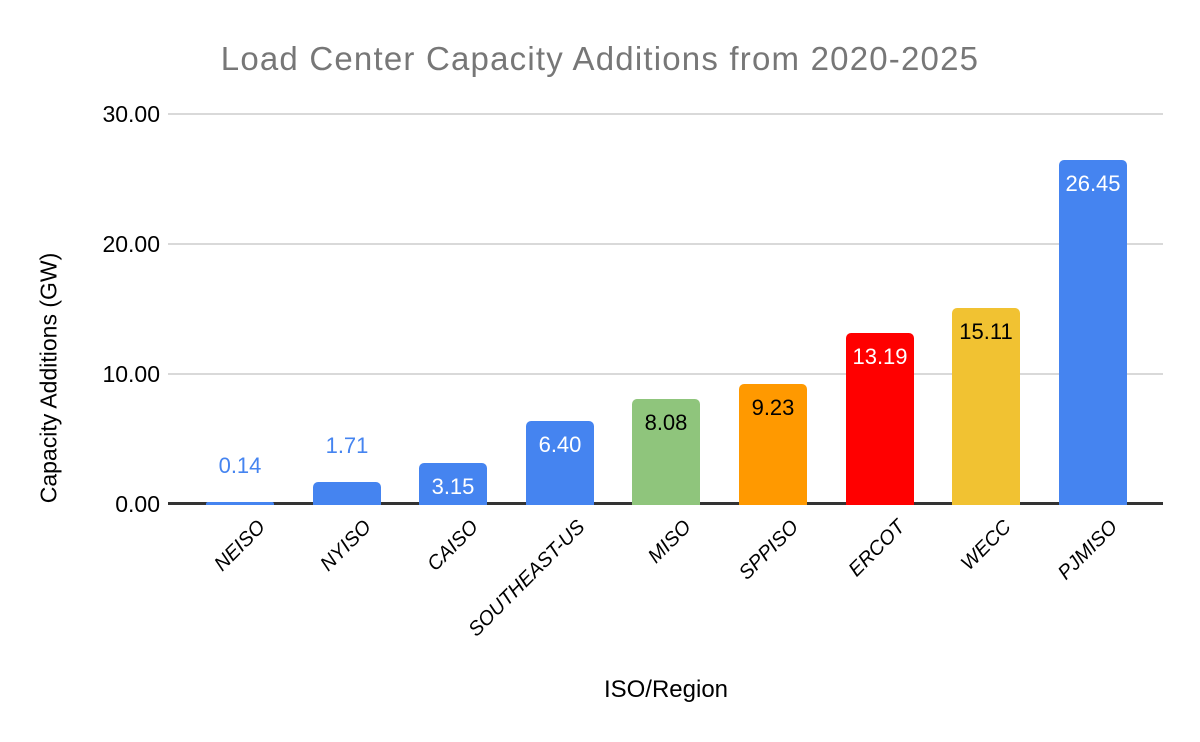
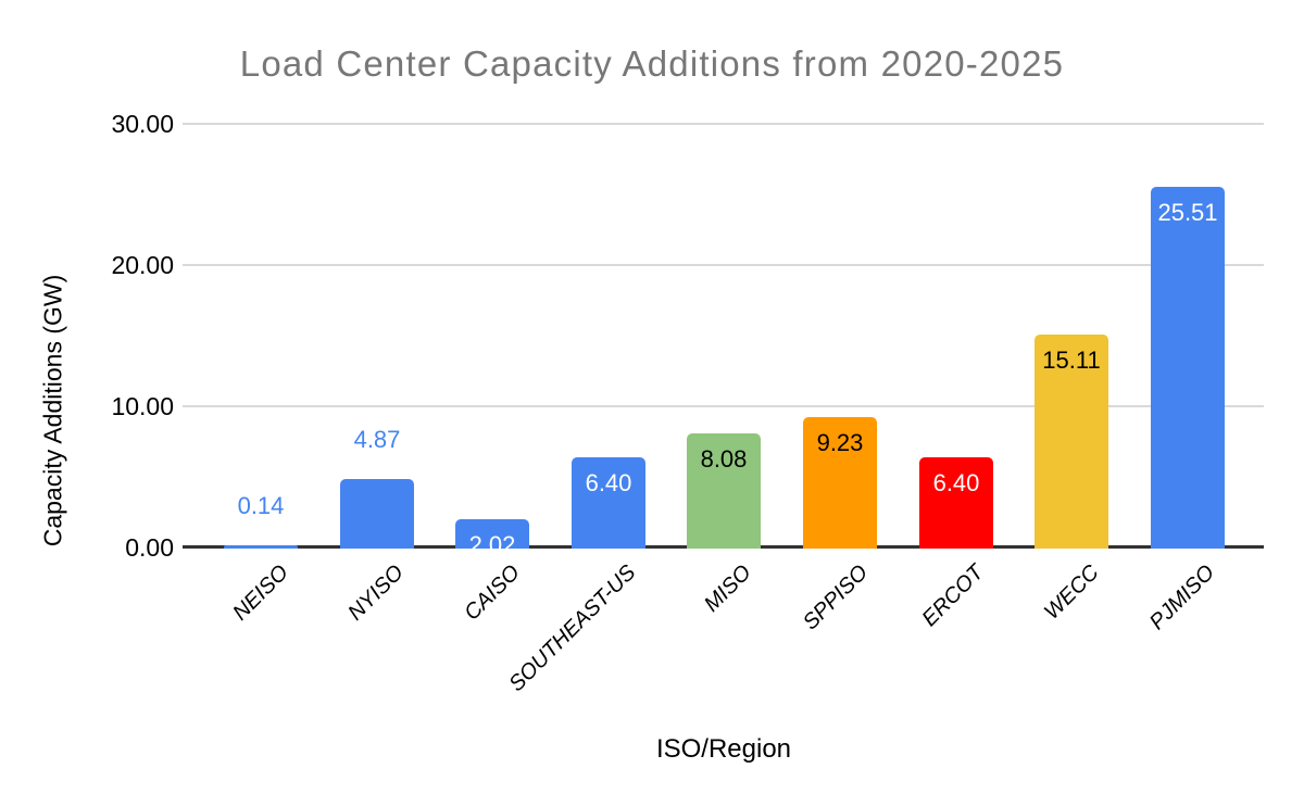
NYISO: 1.71 -> 4.87
CAISO: 3.15 -> 2.02
ERCOT: 13.19 -> 6.40
PJMISO: 26.45 -> 25.51
